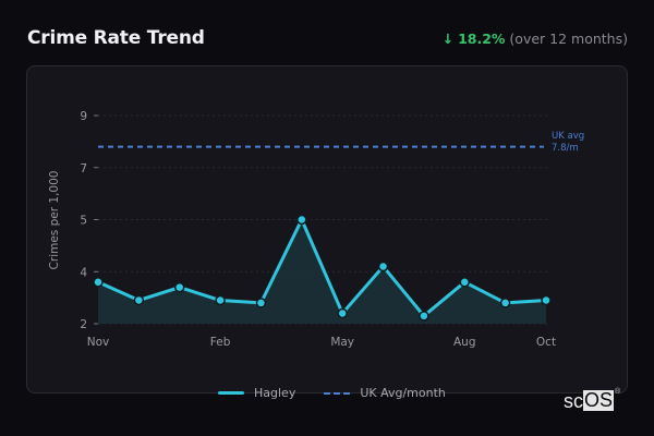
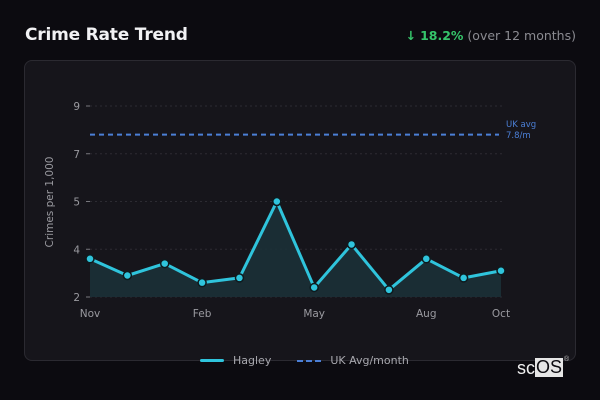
Feb: 2.9 -> 2.6
Oct: 2.9 -> 3.1
